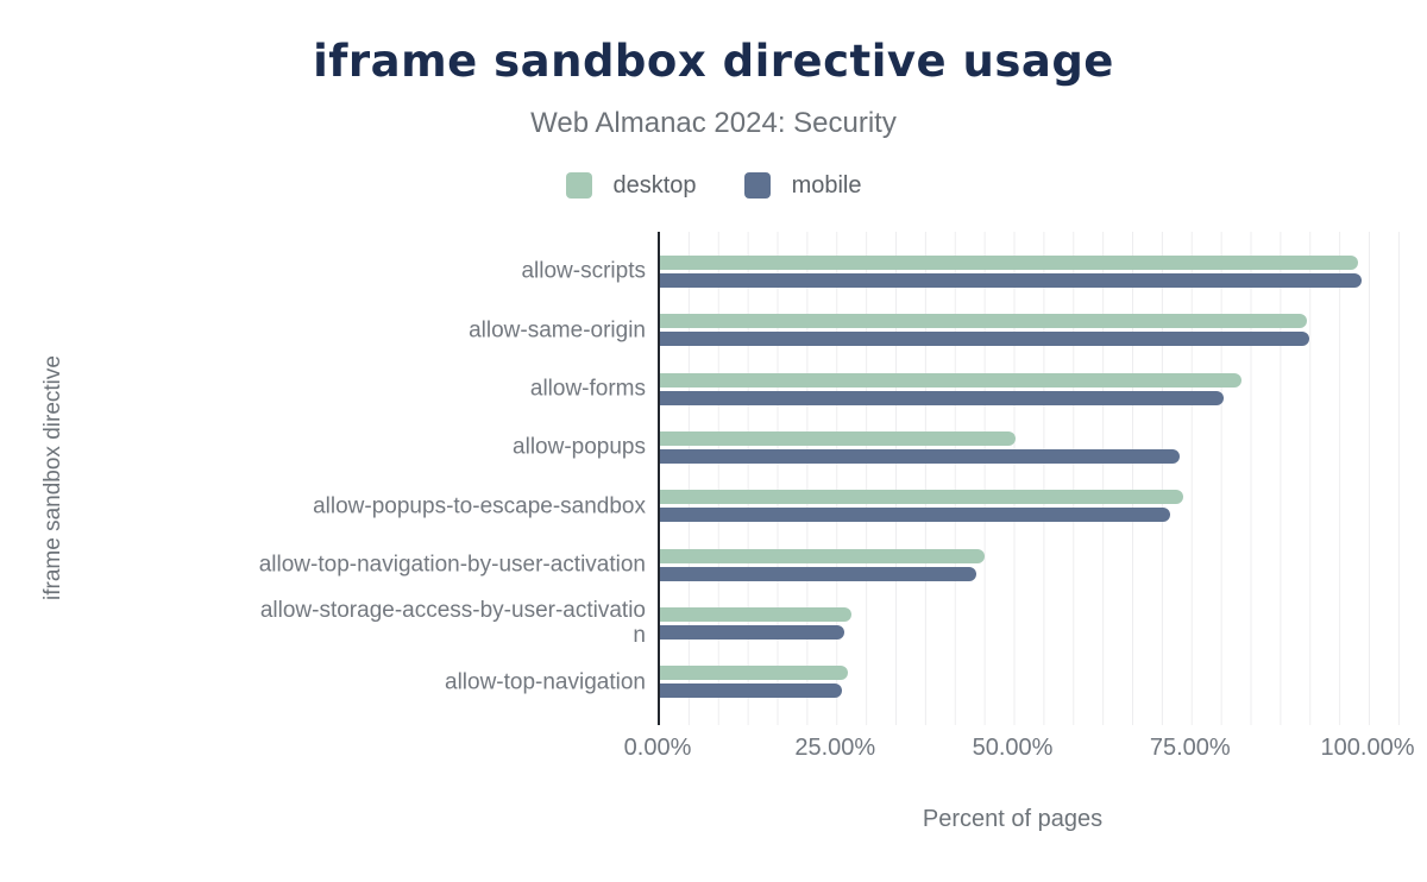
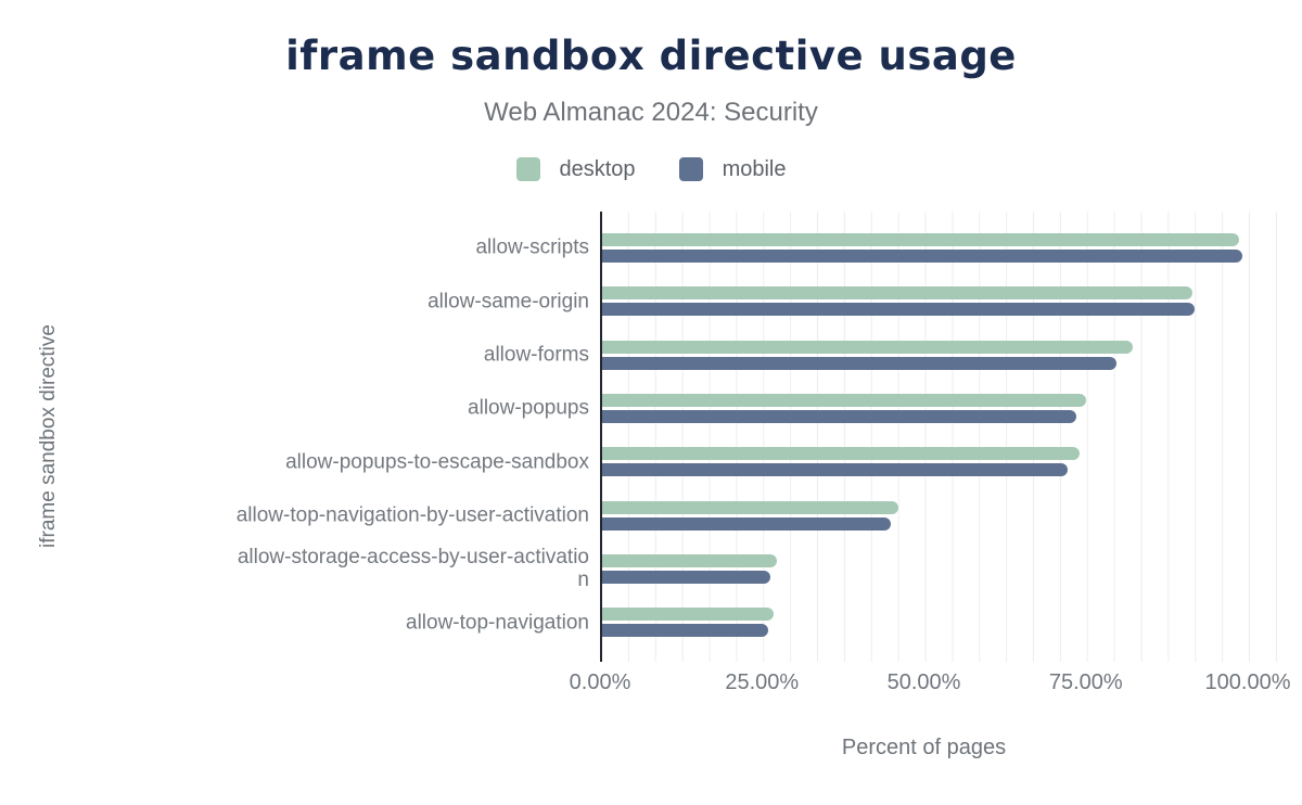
desktop/allow-popups: 50% -> 75%
